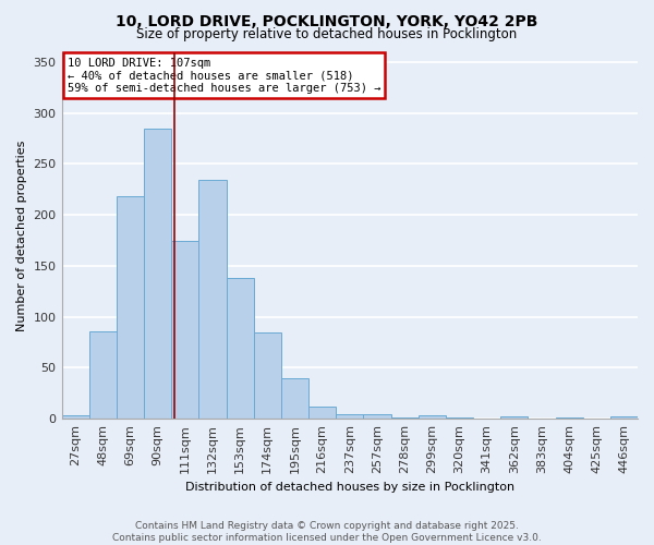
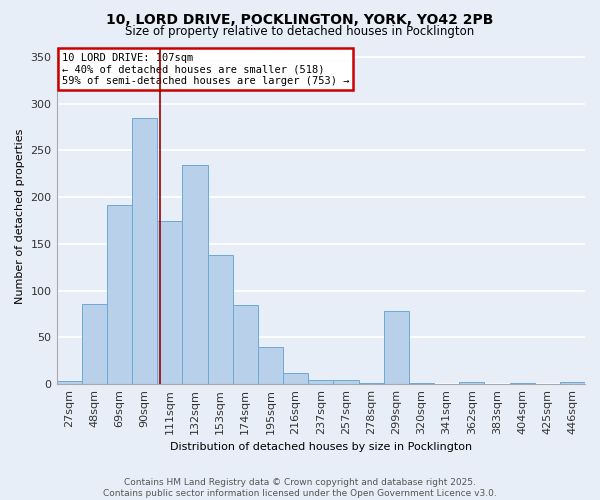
69sqm: 218 -> 192
299sqm: 3 -> 78
